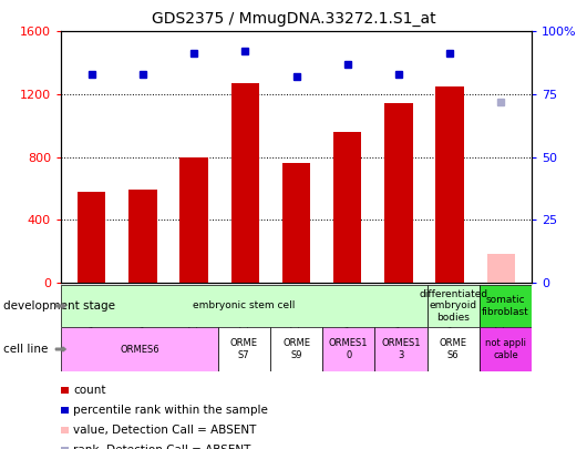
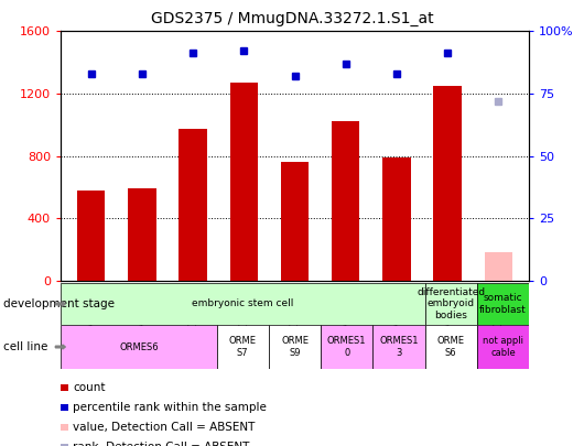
GSM100000: 800 -> 970
GSM99965: 960 -> 1020
GSM99966: 1140 -> 790
